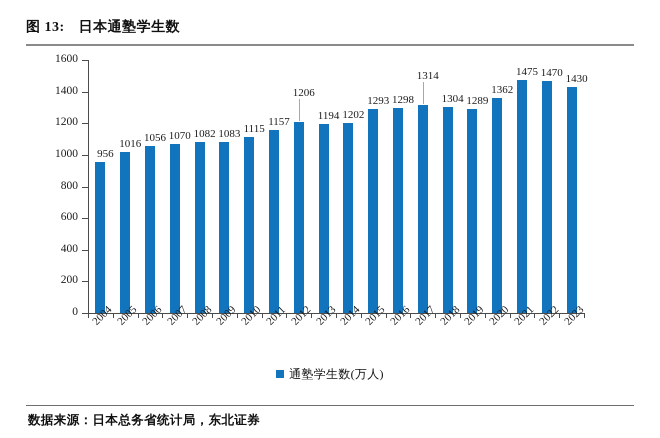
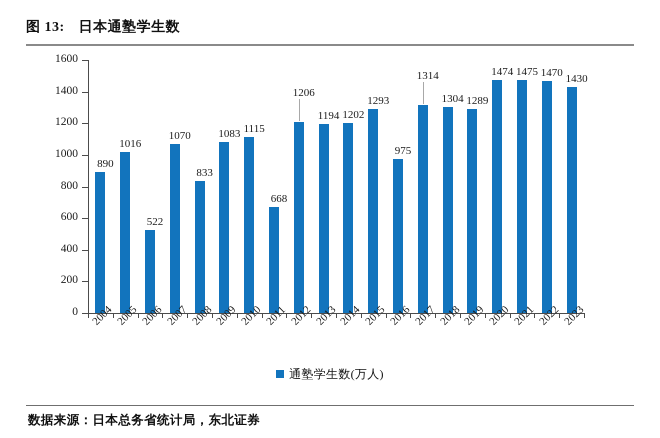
2004: 956 -> 890
2006: 1056 -> 522
2008: 1082 -> 833
2011: 1157 -> 668
2016: 1298 -> 975
2020: 1362 -> 1474
